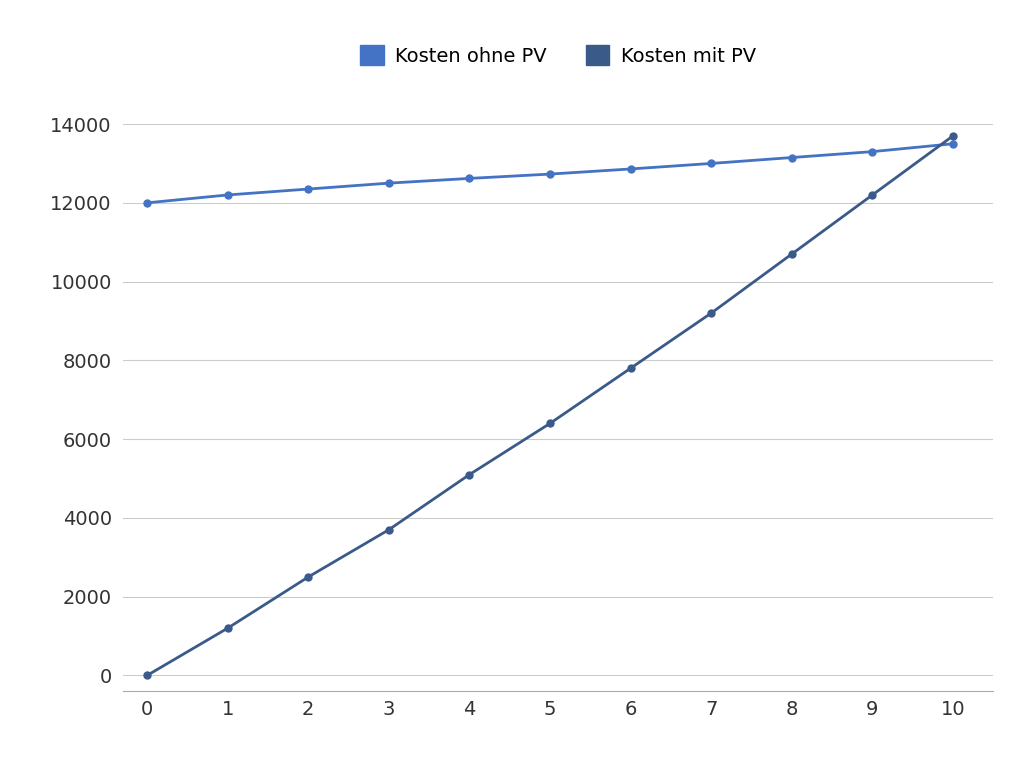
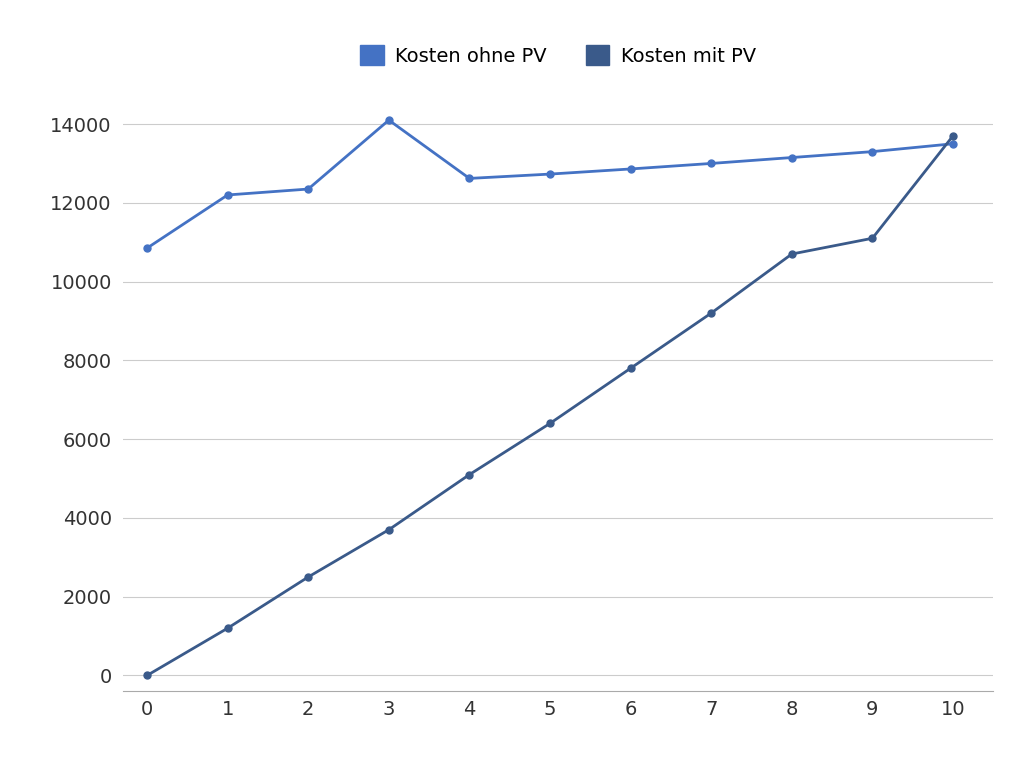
Kosten ohne PV/0: 12000 -> 10850
Kosten ohne PV/3: 12500 -> 14100
Kosten mit PV/9: 12200 -> 11100
